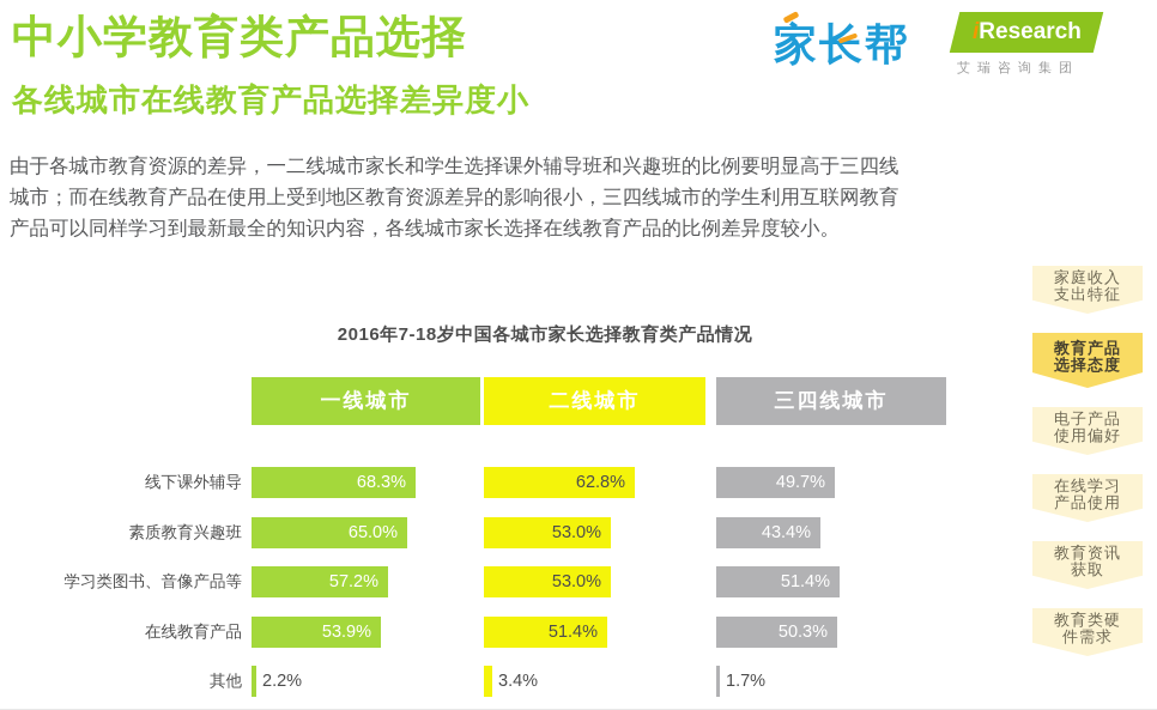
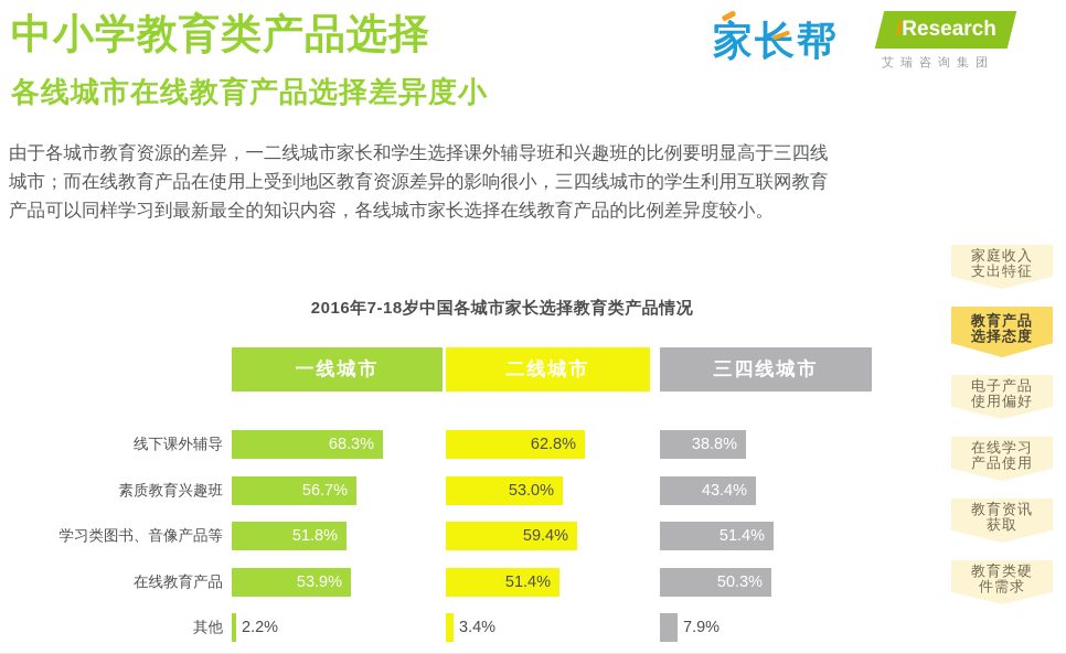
三四线城市/线下课外辅导: 49.7% -> 38.8%
一线城市/素质教育兴趣班: 65.0% -> 56.7%
一线城市/学习类图书、音像产品等: 57.2% -> 51.8%
二线城市/学习类图书、音像产品等: 53.0% -> 59.4%
三四线城市/其他: 1.7% -> 7.9%
